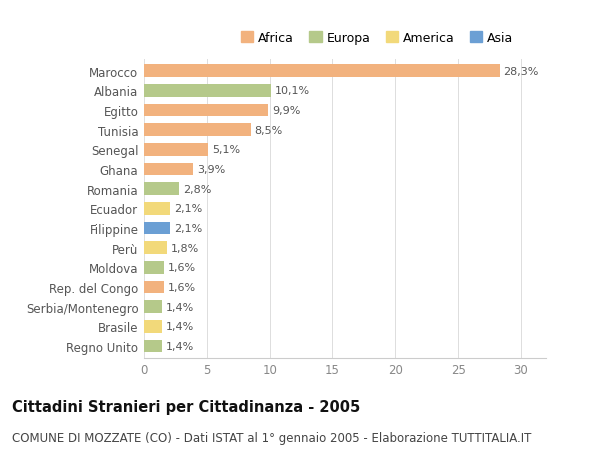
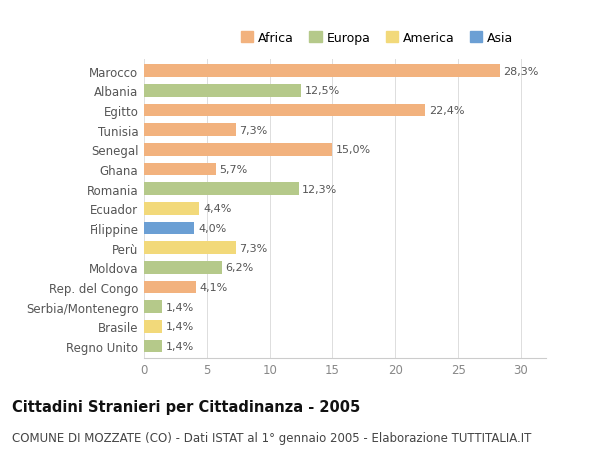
Albania: 10,1% -> 12,5%
Egitto: 9,9% -> 22,4%
Tunisia: 8,5% -> 7,3%
Senegal: 5,1% -> 15,0%
Ghana: 3,9% -> 5,7%
Romania: 2,8% -> 12,3%
Ecuador: 2,1% -> 4,4%
Filippine: 2,1% -> 4,0%
Perù: 1,8% -> 7,3%
Moldova: 1,6% -> 6,2%
Rep. del Congo: 1,6% -> 4,1%
